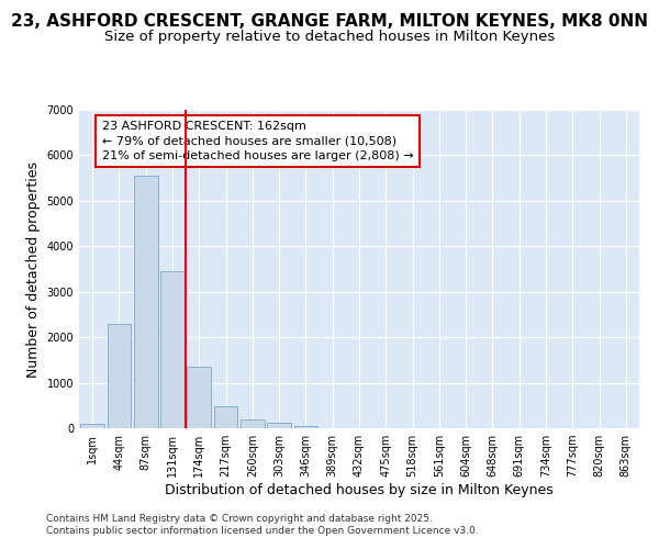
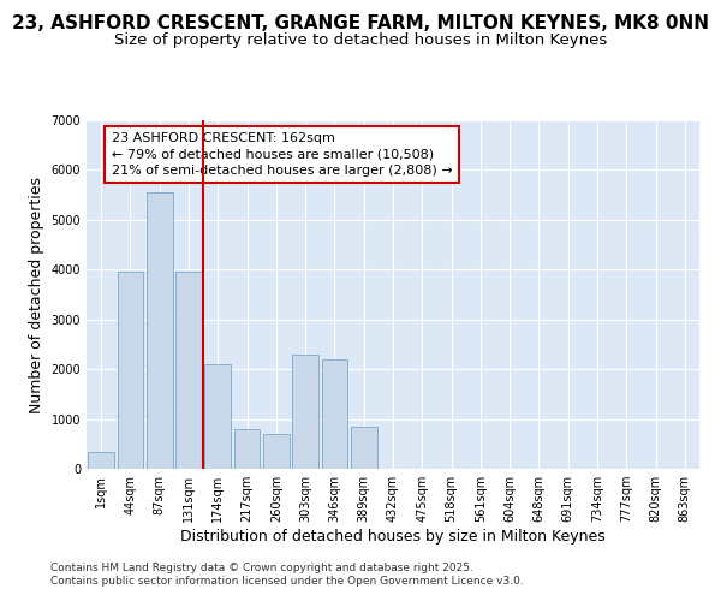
1sqm: 90 -> 350
44sqm: 2300 -> 3950
131sqm: 3450 -> 3950
174sqm: 1350 -> 2100
217sqm: 480 -> 800
260sqm: 190 -> 700
303sqm: 110 -> 2300
346sqm: 60 -> 2200
389sqm: 10 -> 850
